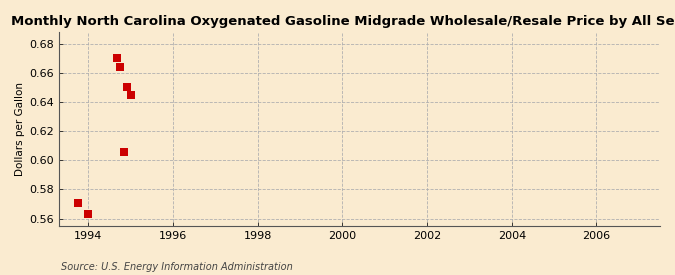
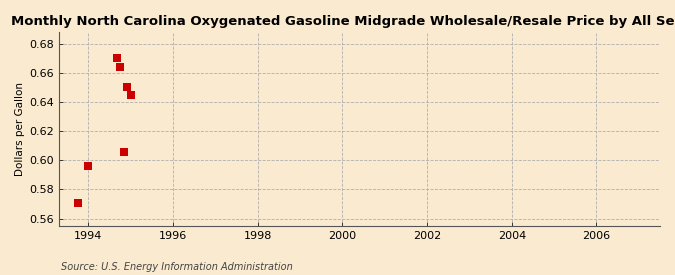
1994: 0.563 -> 0.596
